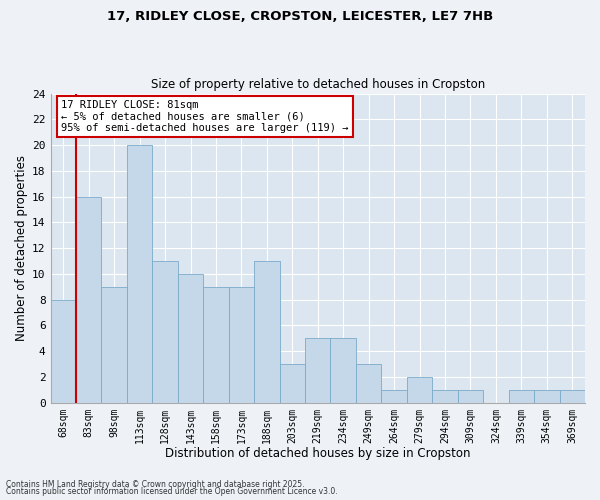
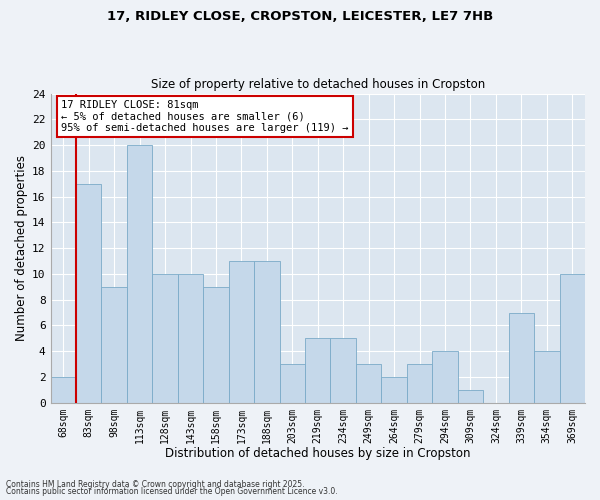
68sqm: 8 -> 2
83sqm: 16 -> 17
128sqm: 11 -> 10
173sqm: 9 -> 11
264sqm: 1 -> 2
279sqm: 2 -> 3
294sqm: 1 -> 4
339sqm: 1 -> 7
354sqm: 1 -> 4
369sqm: 1 -> 10
